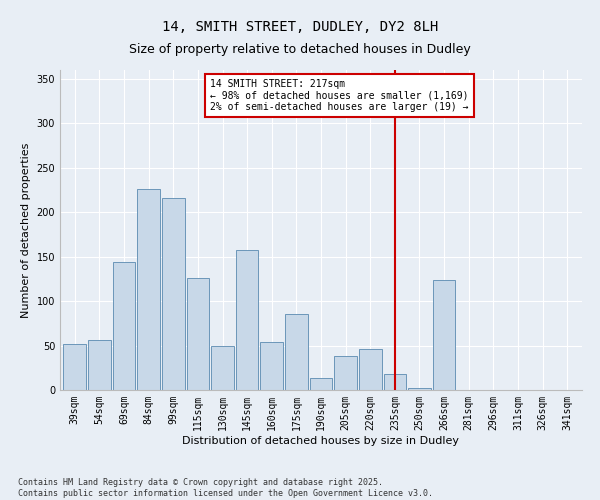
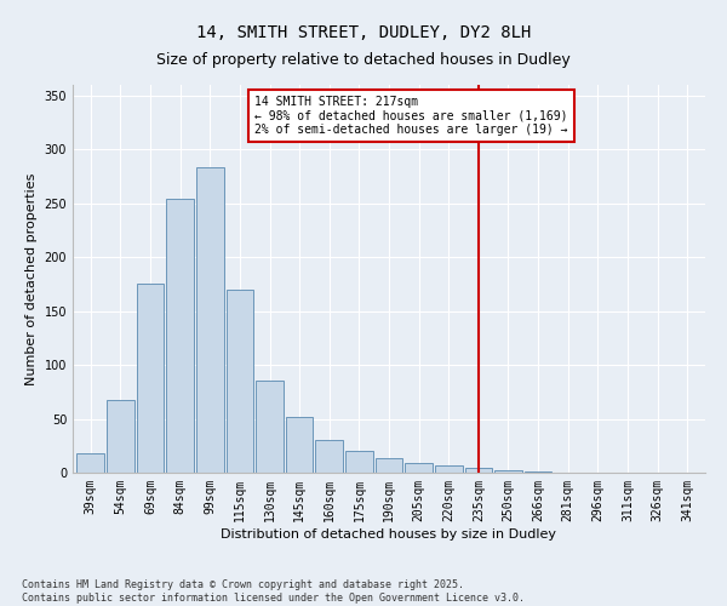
39sqm: 52 -> 18
54sqm: 56 -> 67
69sqm: 144 -> 175
84sqm: 226 -> 254
99sqm: 216 -> 284
115sqm: 126 -> 170
130sqm: 50 -> 85
145sqm: 158 -> 52
160sqm: 54 -> 30
175sqm: 86 -> 20
205sqm: 38 -> 9
220sqm: 46 -> 7
235sqm: 18 -> 5
266sqm: 124 -> 1
